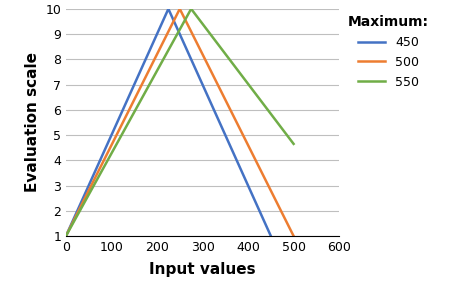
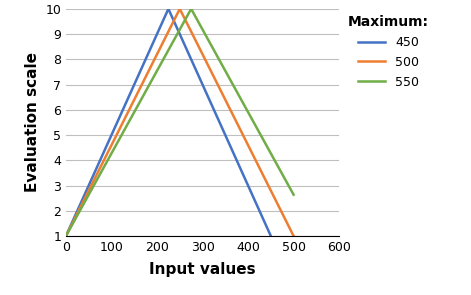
550/500: 4.65 -> 2.64
